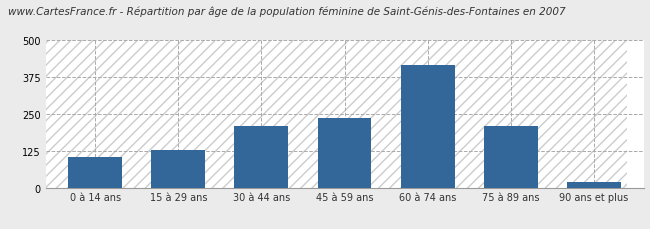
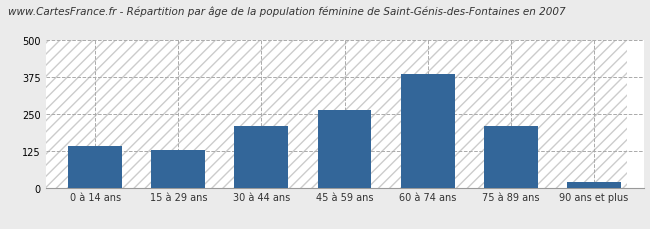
0 à 14 ans: 105 -> 143
45 à 59 ans: 235 -> 265
60 à 74 ans: 415 -> 385
